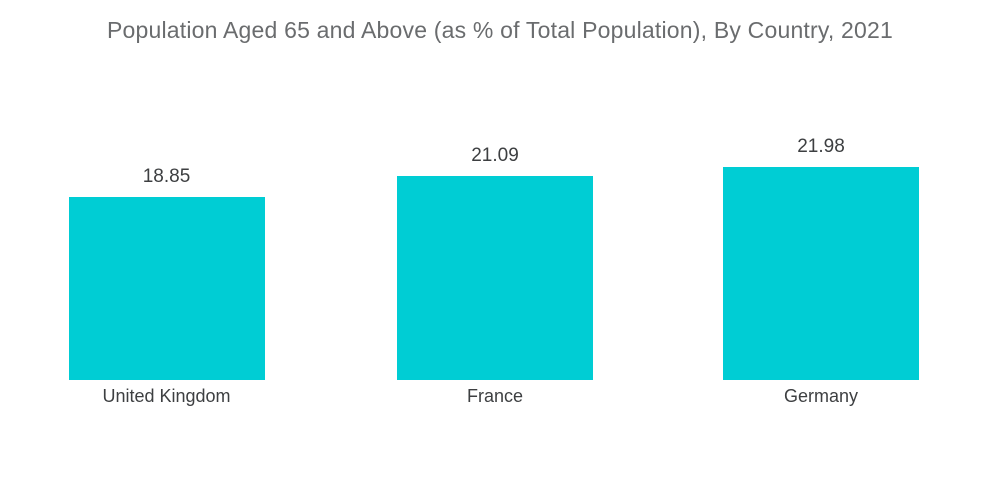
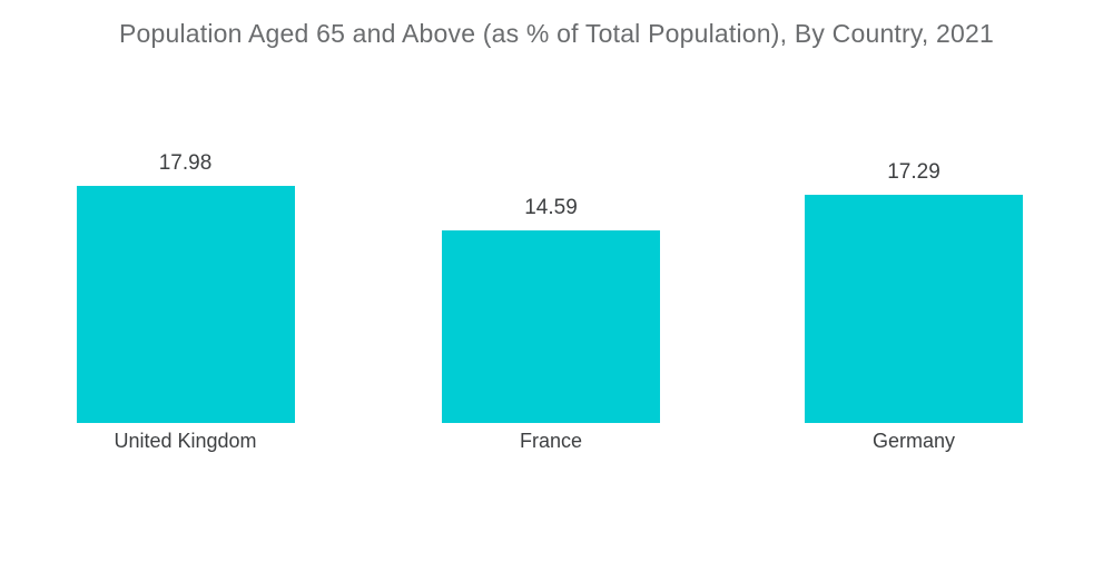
United Kingdom: 18.85 -> 17.98
France: 21.09 -> 14.59
Germany: 21.98 -> 17.29
